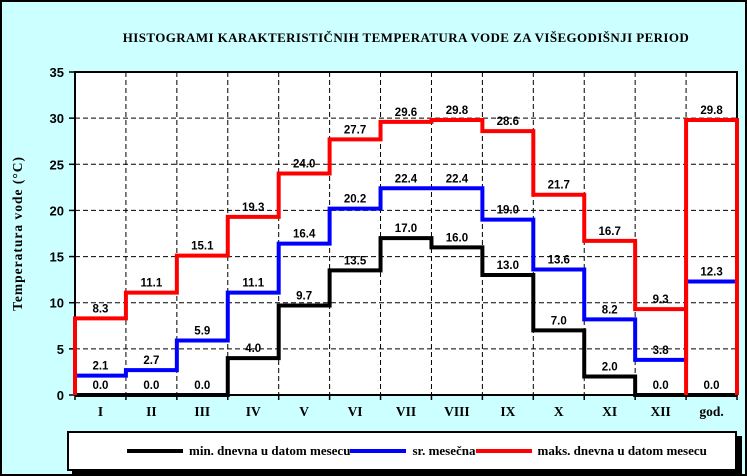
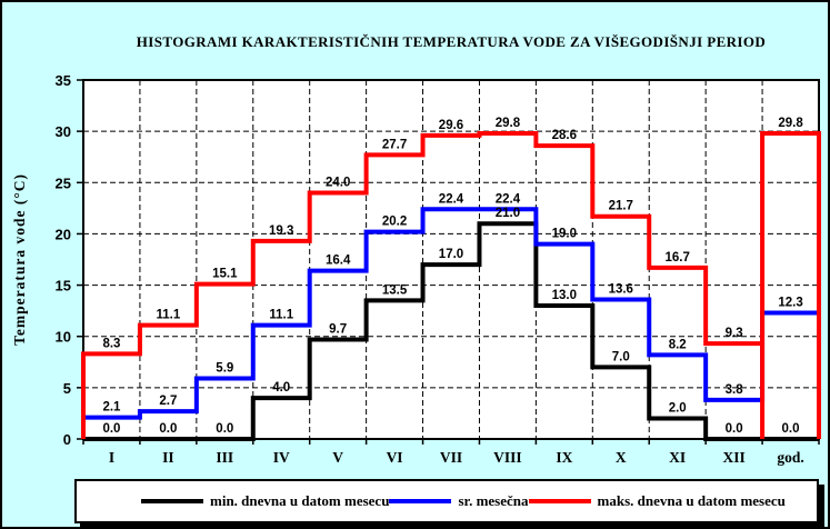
min. dnevna u datom mesecu/VIII: 16.0 -> 21.0
